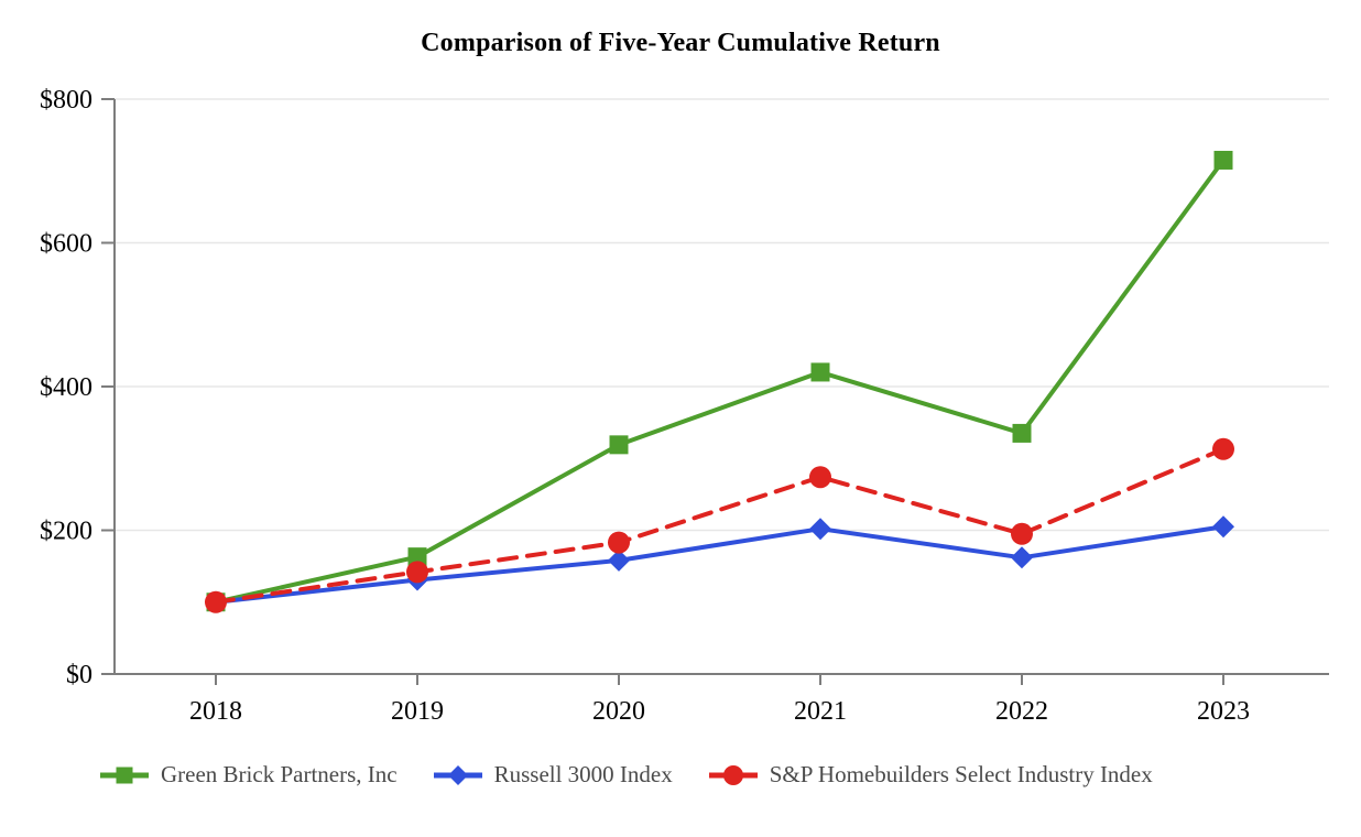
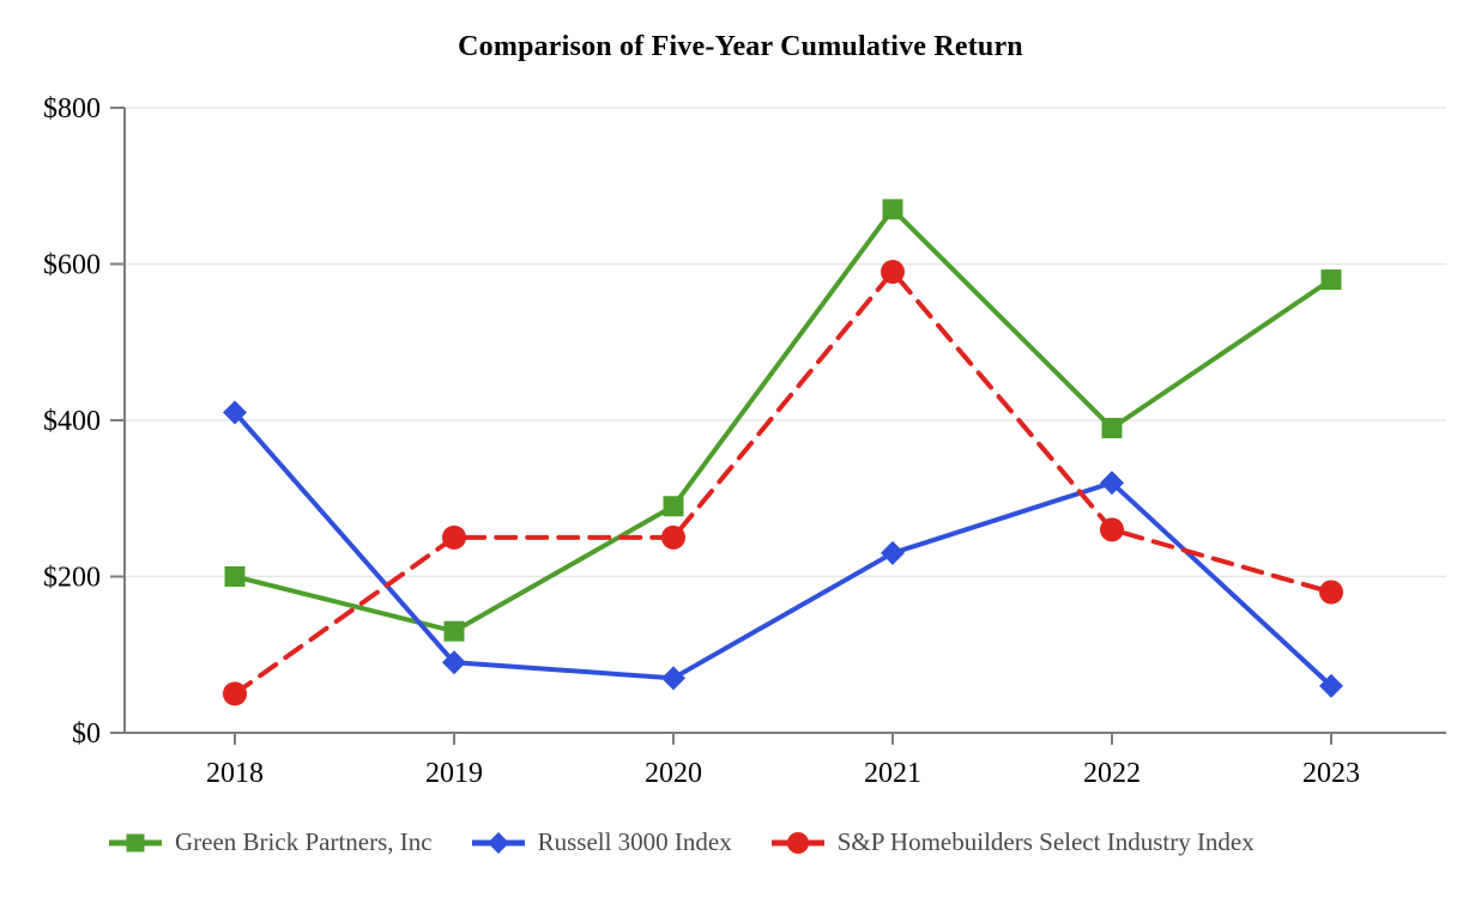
Green Brick Partners, Inc/2018: $100 -> $200
Russell 3000 Index/2018: $100 -> $410
S&P Homebuilders Select Industry Index/2018: $100 -> $50
Green Brick Partners, Inc/2019: $160 -> $130
Russell 3000 Index/2019: $130 -> $90
S&P Homebuilders Select Industry Index/2019: $140 -> $250
Green Brick Partners, Inc/2020: $320 -> $290
Russell 3000 Index/2020: $160 -> $70
S&P Homebuilders Select Industry Index/2020: $180 -> $250
Green Brick Partners, Inc/2021: $420 -> $670
Russell 3000 Index/2021: $200 -> $230
S&P Homebuilders Select Industry Index/2021: $270 -> $590
Green Brick Partners, Inc/2022: $340 -> $390
Russell 3000 Index/2022: $160 -> $320
S&P Homebuilders Select Industry Index/2022: $200 -> $260
Green Brick Partners, Inc/2023: $720 -> $580
Russell 3000 Index/2023: $200 -> $60
S&P Homebuilders Select Industry Index/2023: $310 -> $180
